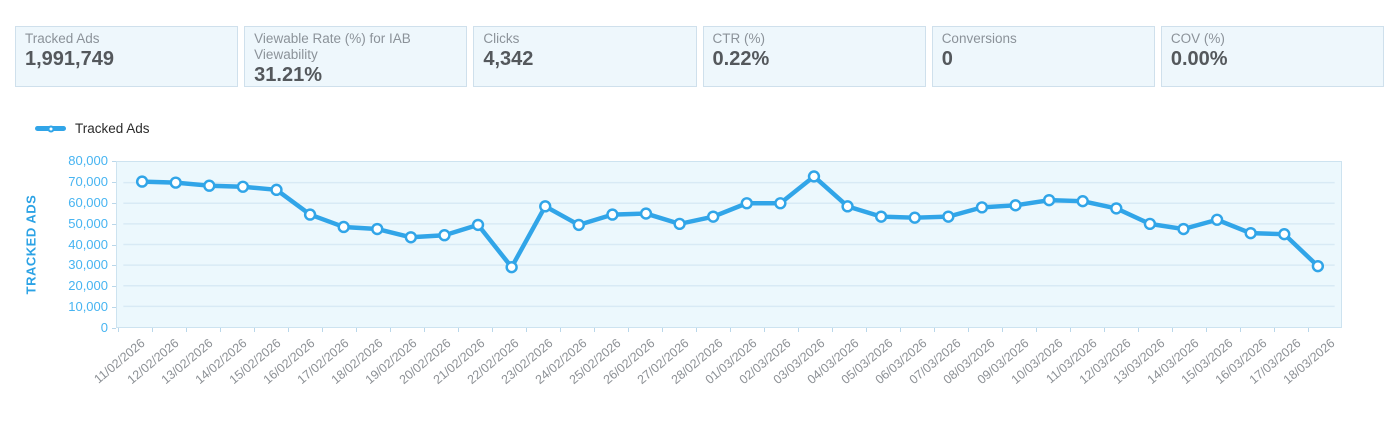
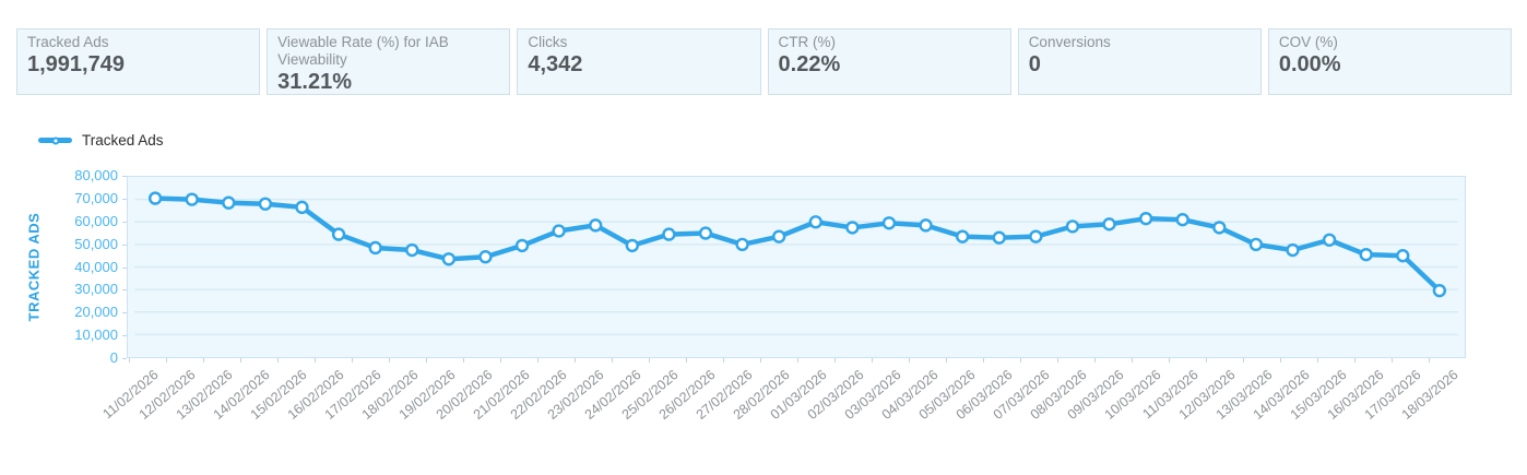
22/02/2026: 29000 -> 56000
02/03/2026: 60000 -> 58000
03/03/2026: 73000 -> 60000
